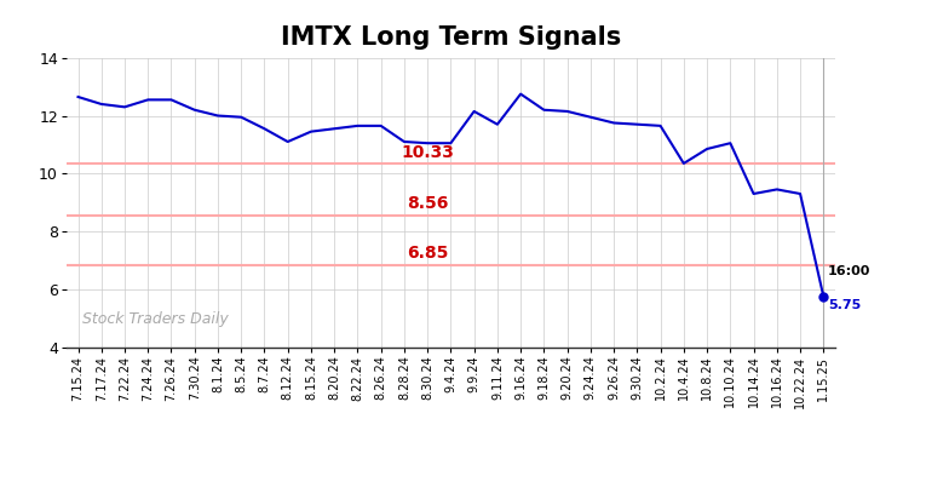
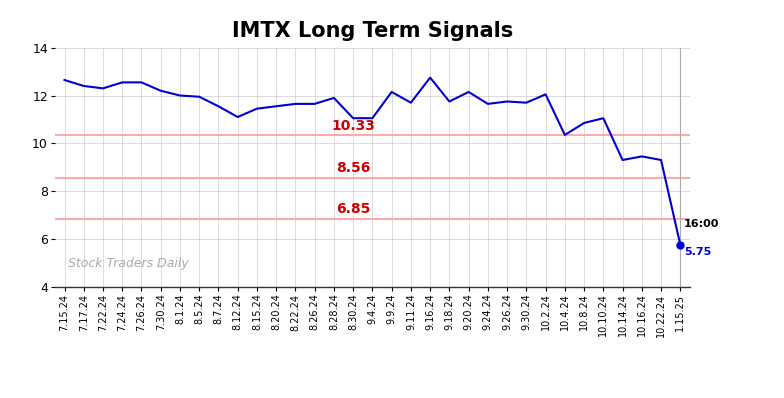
8.28.24: 11.10 -> 11.90
9.18.24: 12.20 -> 11.75
9.24.24: 11.95 -> 11.65
10.2.24: 11.65 -> 12.05
